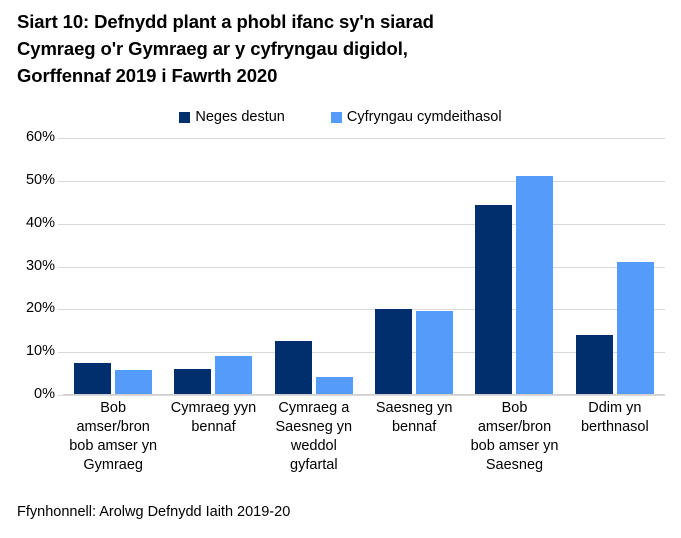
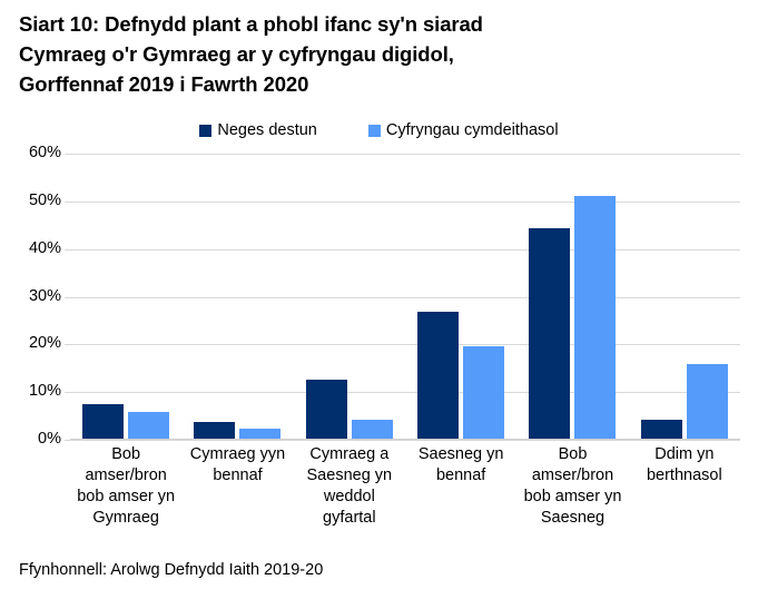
Neges destun/Cymraeg yyn bennaf: 6% -> 4%
Cyfryngau cymdeithasol/Cymraeg yyn bennaf: 9% -> 2%
Neges destun/Saesneg yn bennaf: 20% -> 27%
Neges destun/Ddim yn berthnasol: 14% -> 4%
Cyfryngau cymdeithasol/Ddim yn berthnasol: 31% -> 16%
